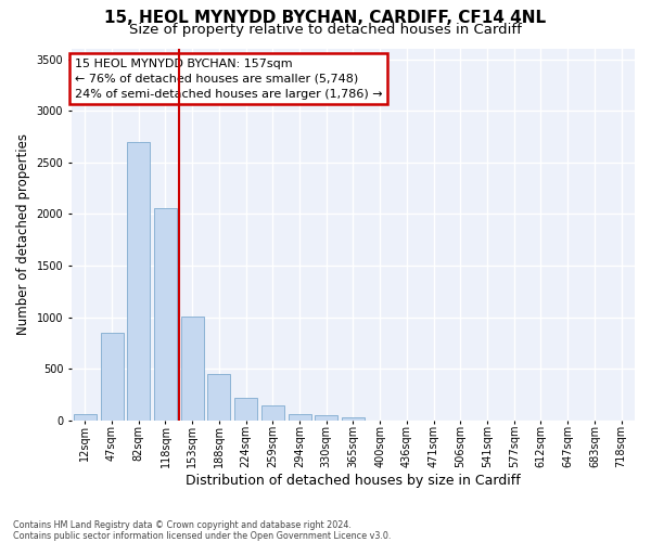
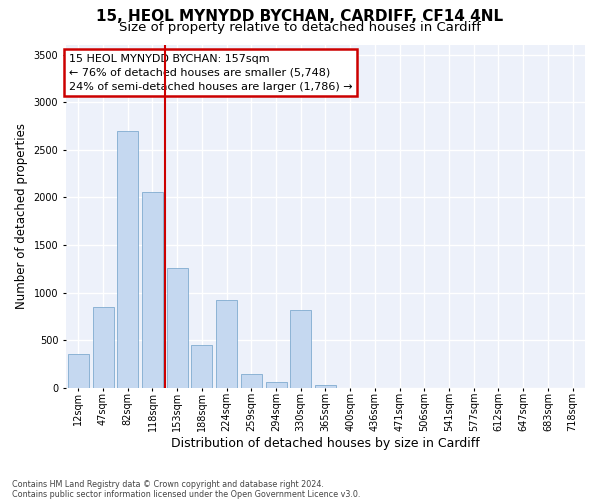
12sqm: 60 -> 360
153sqm: 1010 -> 1260
224sqm: 220 -> 920
330sqm: 50 -> 820
